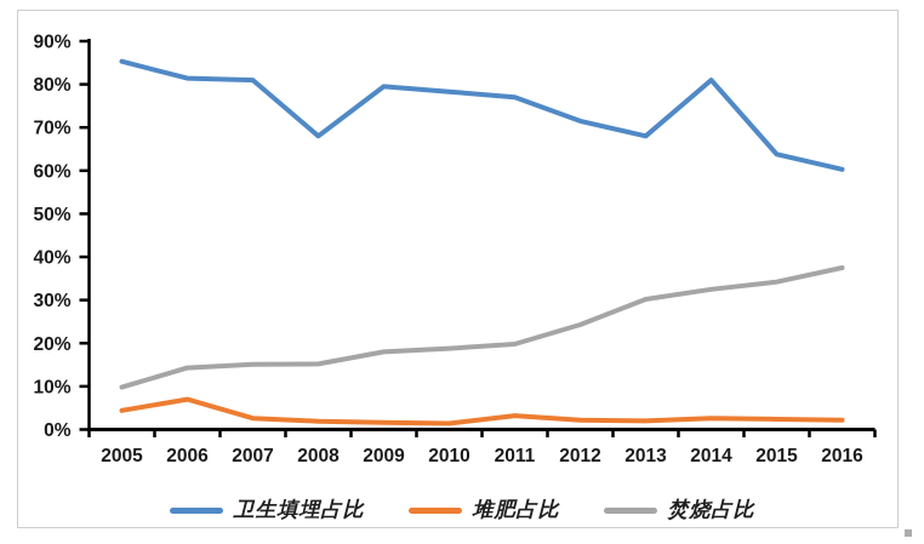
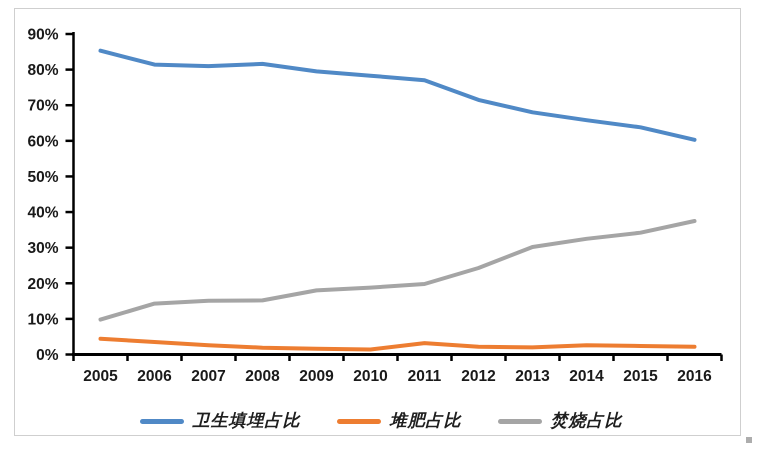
堆肥占比/2006: 7% -> 4%
卫生填埋占比/2008: 68% -> 82%
卫生填埋占比/2014: 81% -> 66%
